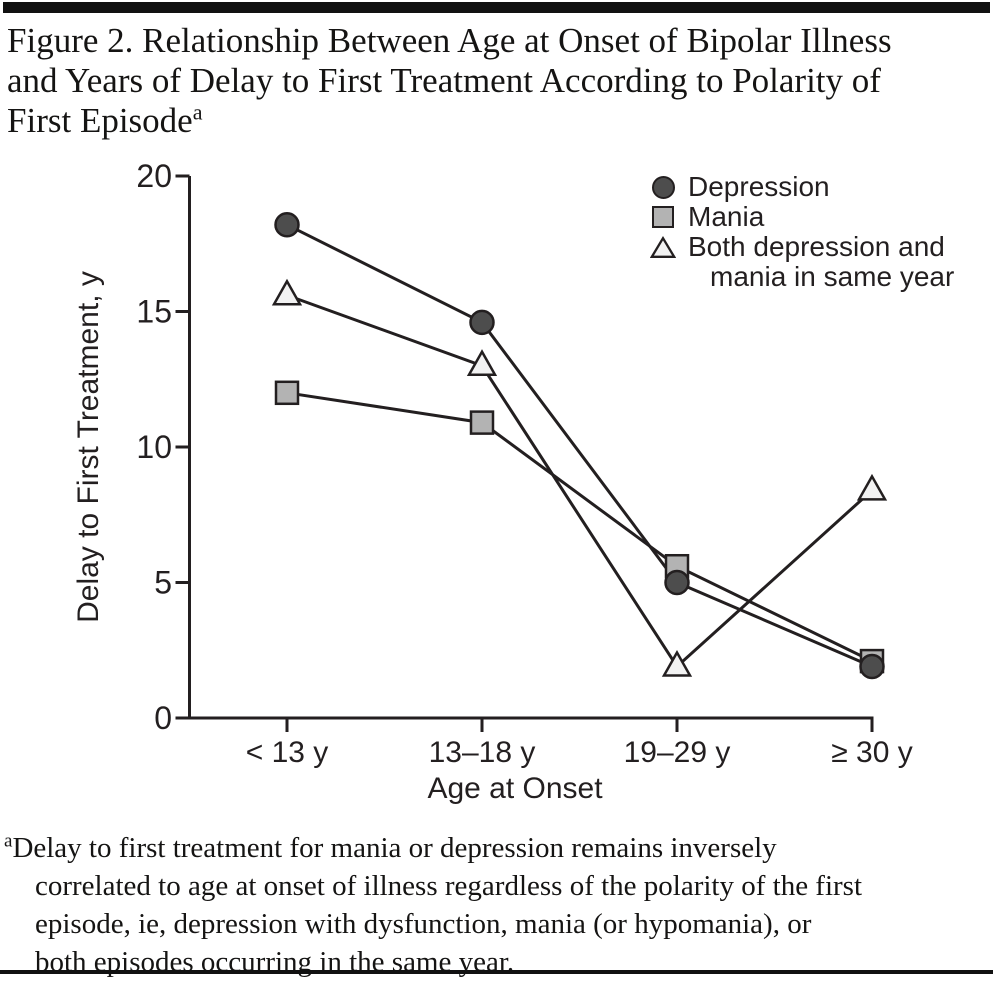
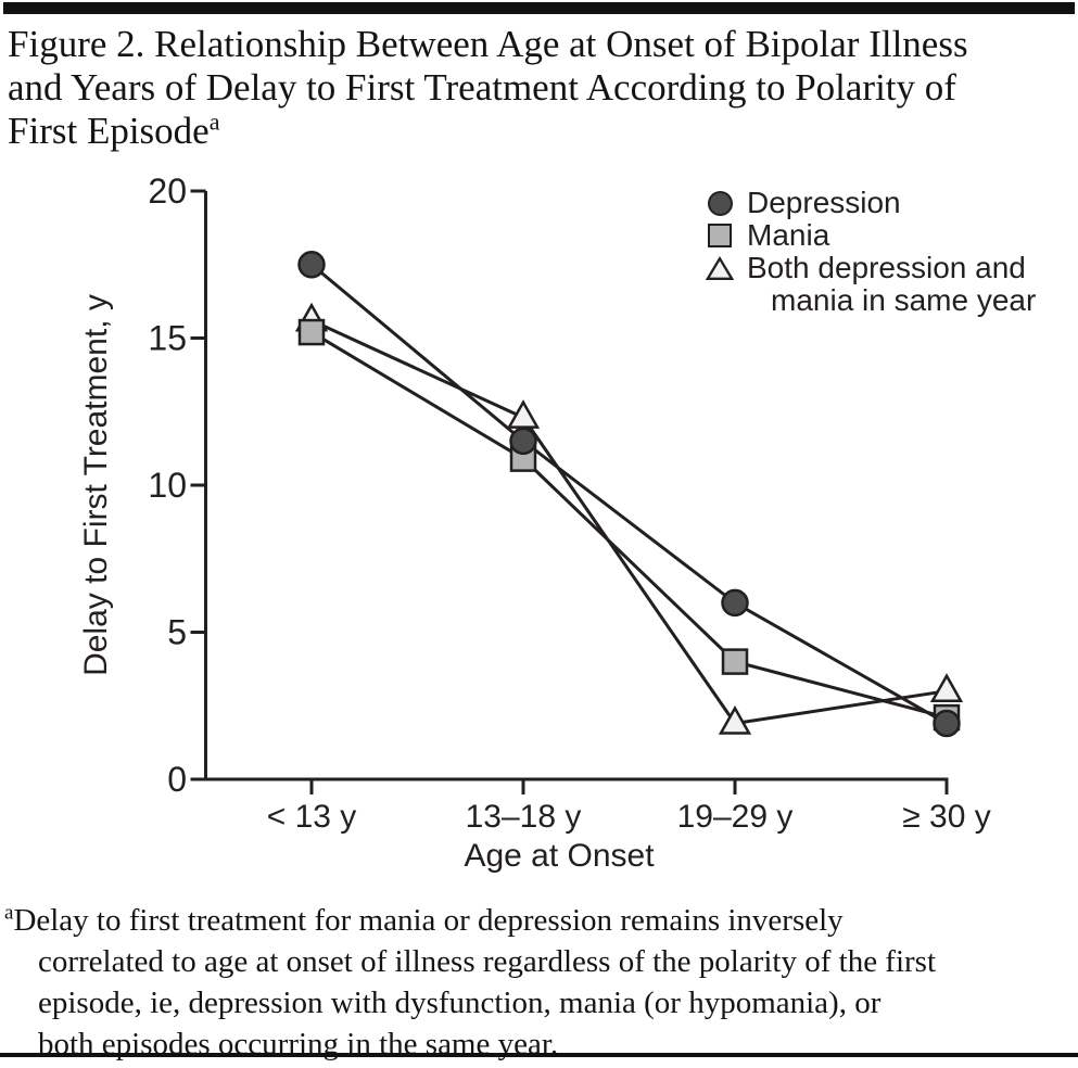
Depression/< 13 y: 18.2 -> 17.5
Mania/< 13 y: 12.0 -> 15.2
Depression/13–18 y: 14.6 -> 11.5
Both depression and mania in same year/13–18 y: 13.0 -> 12.3
Depression/19–29 y: 5.0 -> 6.0
Mania/19–29 y: 5.6 -> 4.0
Both depression and mania in same year/≥ 30 y: 8.4 -> 3.0
